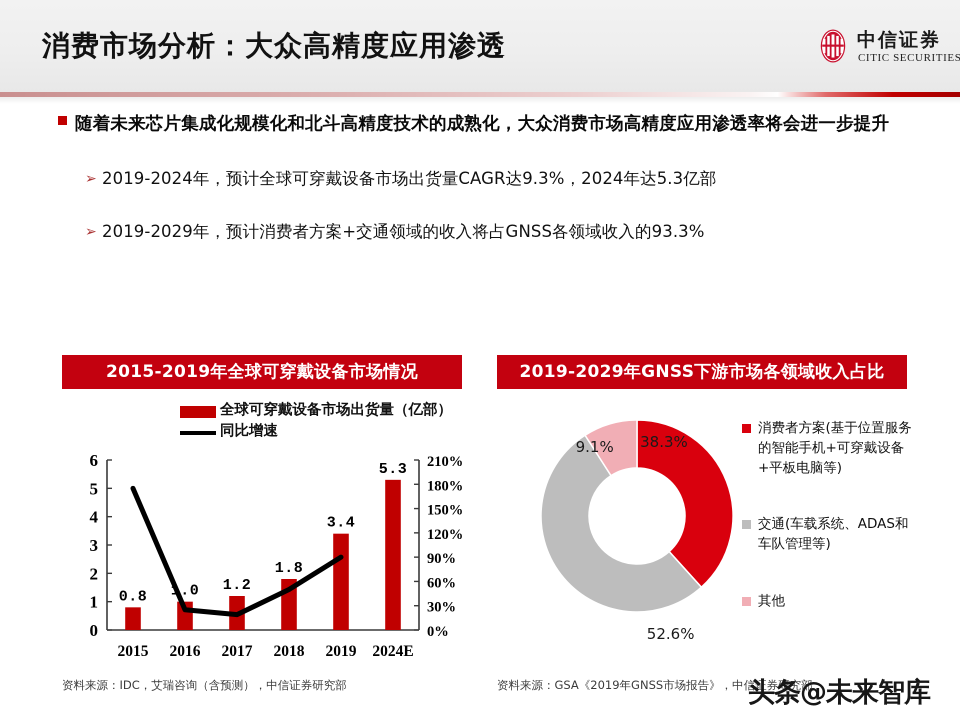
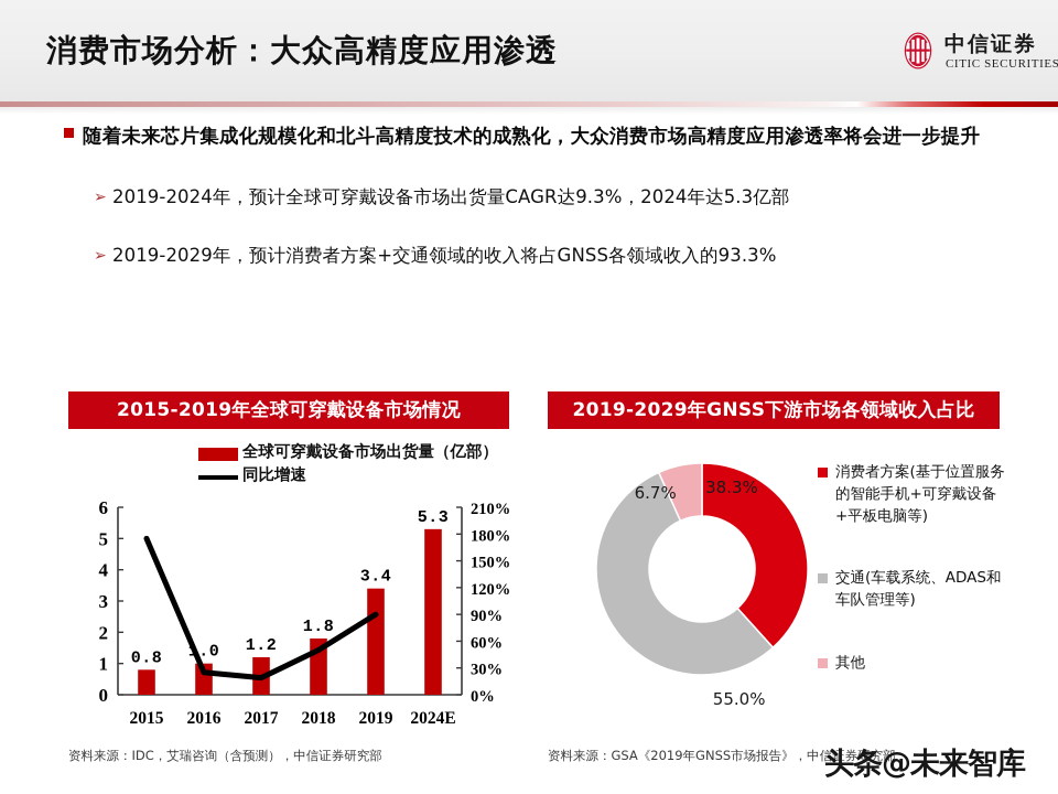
2019-2029年GNSS下游市场各领域收入占比/交通(车载系统、ADAS和车队管理等): 52.6% -> 55.0%
2019-2029年GNSS下游市场各领域收入占比/其他: 9.1% -> 6.7%
